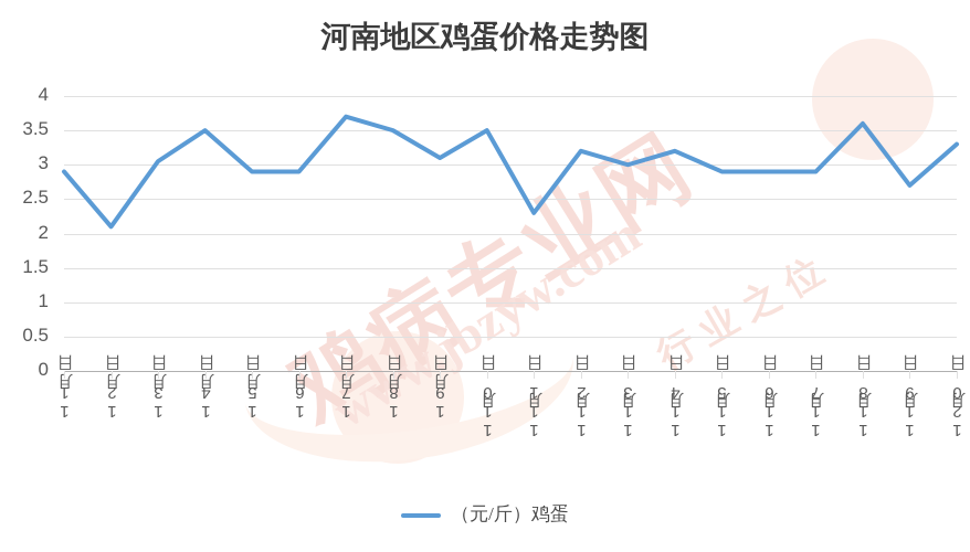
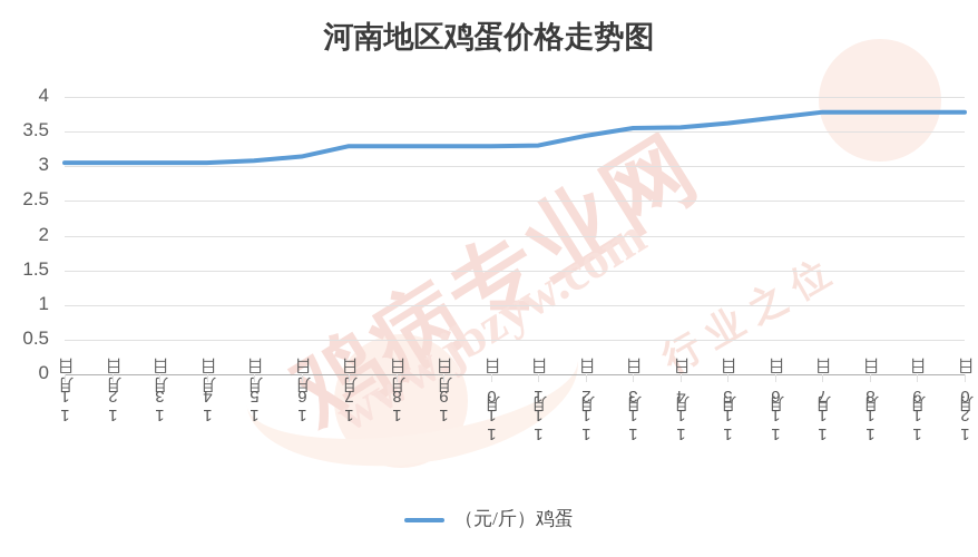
1月1日: 2.9 -> 3.0
1月2日: 2.1 -> 3.0
1月4日: 3.5 -> 3.0
1月5日: 2.9 -> 3.1
1月6日: 2.9 -> 3.1
1月7日: 3.7 -> 3.3
1月8日: 3.5 -> 3.3
1月9日: 3.1 -> 3.3
1月10日: 3.5 -> 3.3
1月11日: 2.3 -> 3.3
1月12日: 3.2 -> 3.4
1月13日: 3.0 -> 3.5
1月14日: 3.2 -> 3.6
1月15日: 2.9 -> 3.6
1月16日: 2.9 -> 3.7
1月17日: 2.9 -> 3.8
1月18日: 3.6 -> 3.8
1月19日: 2.7 -> 3.8
1月20日: 3.3 -> 3.8
